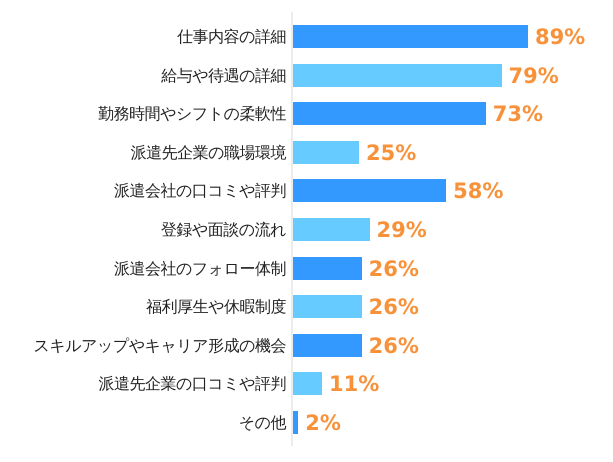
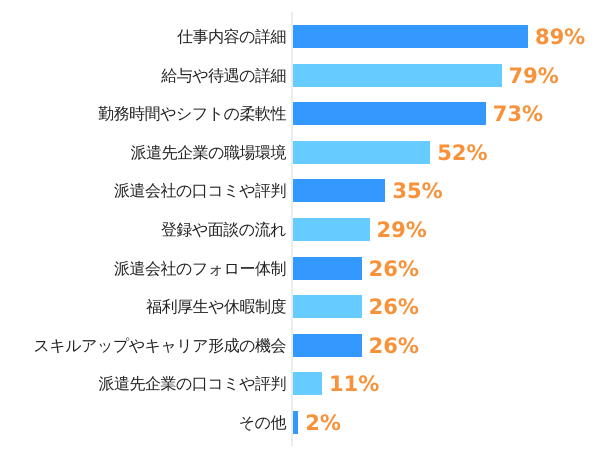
派遣先企業の職場環境: 25% -> 52%
派遣会社の口コミや評判: 58% -> 35%
